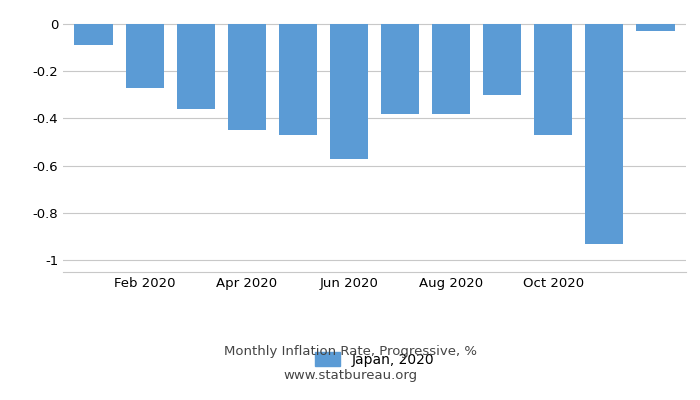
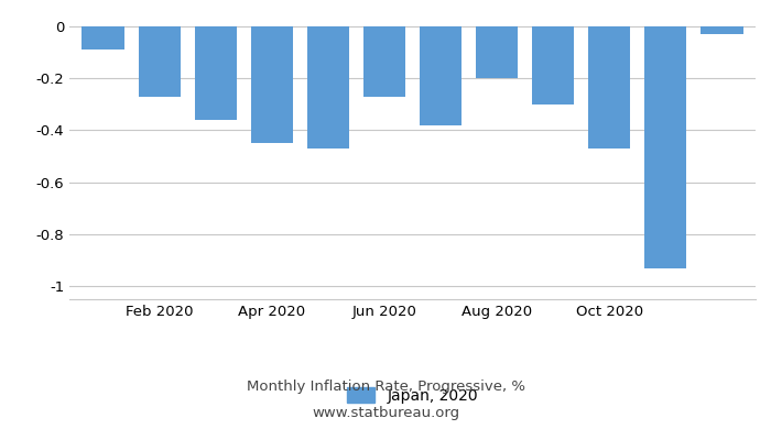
Jun 2020: -0.57 -> -0.27
Aug 2020: -0.38 -> -0.20
